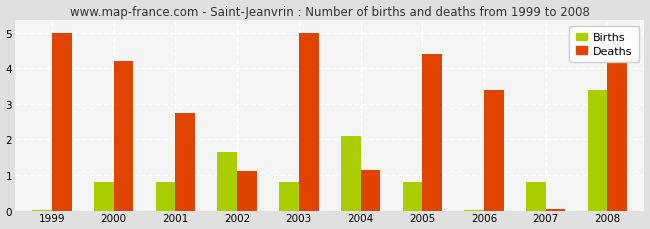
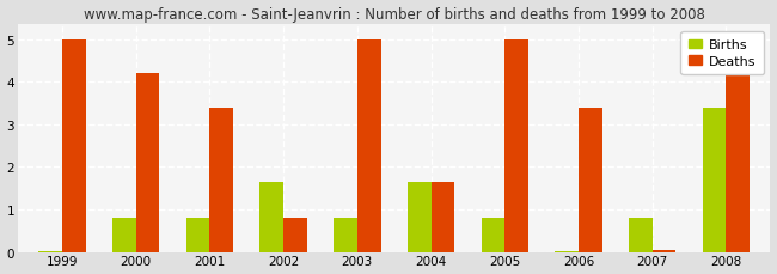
Deaths/2001: 2.75 -> 3.40
Deaths/2002: 1.10 -> 0.80
Births/2004: 2.10 -> 1.65
Deaths/2004: 1.15 -> 1.65
Deaths/2005: 4.40 -> 5.00
